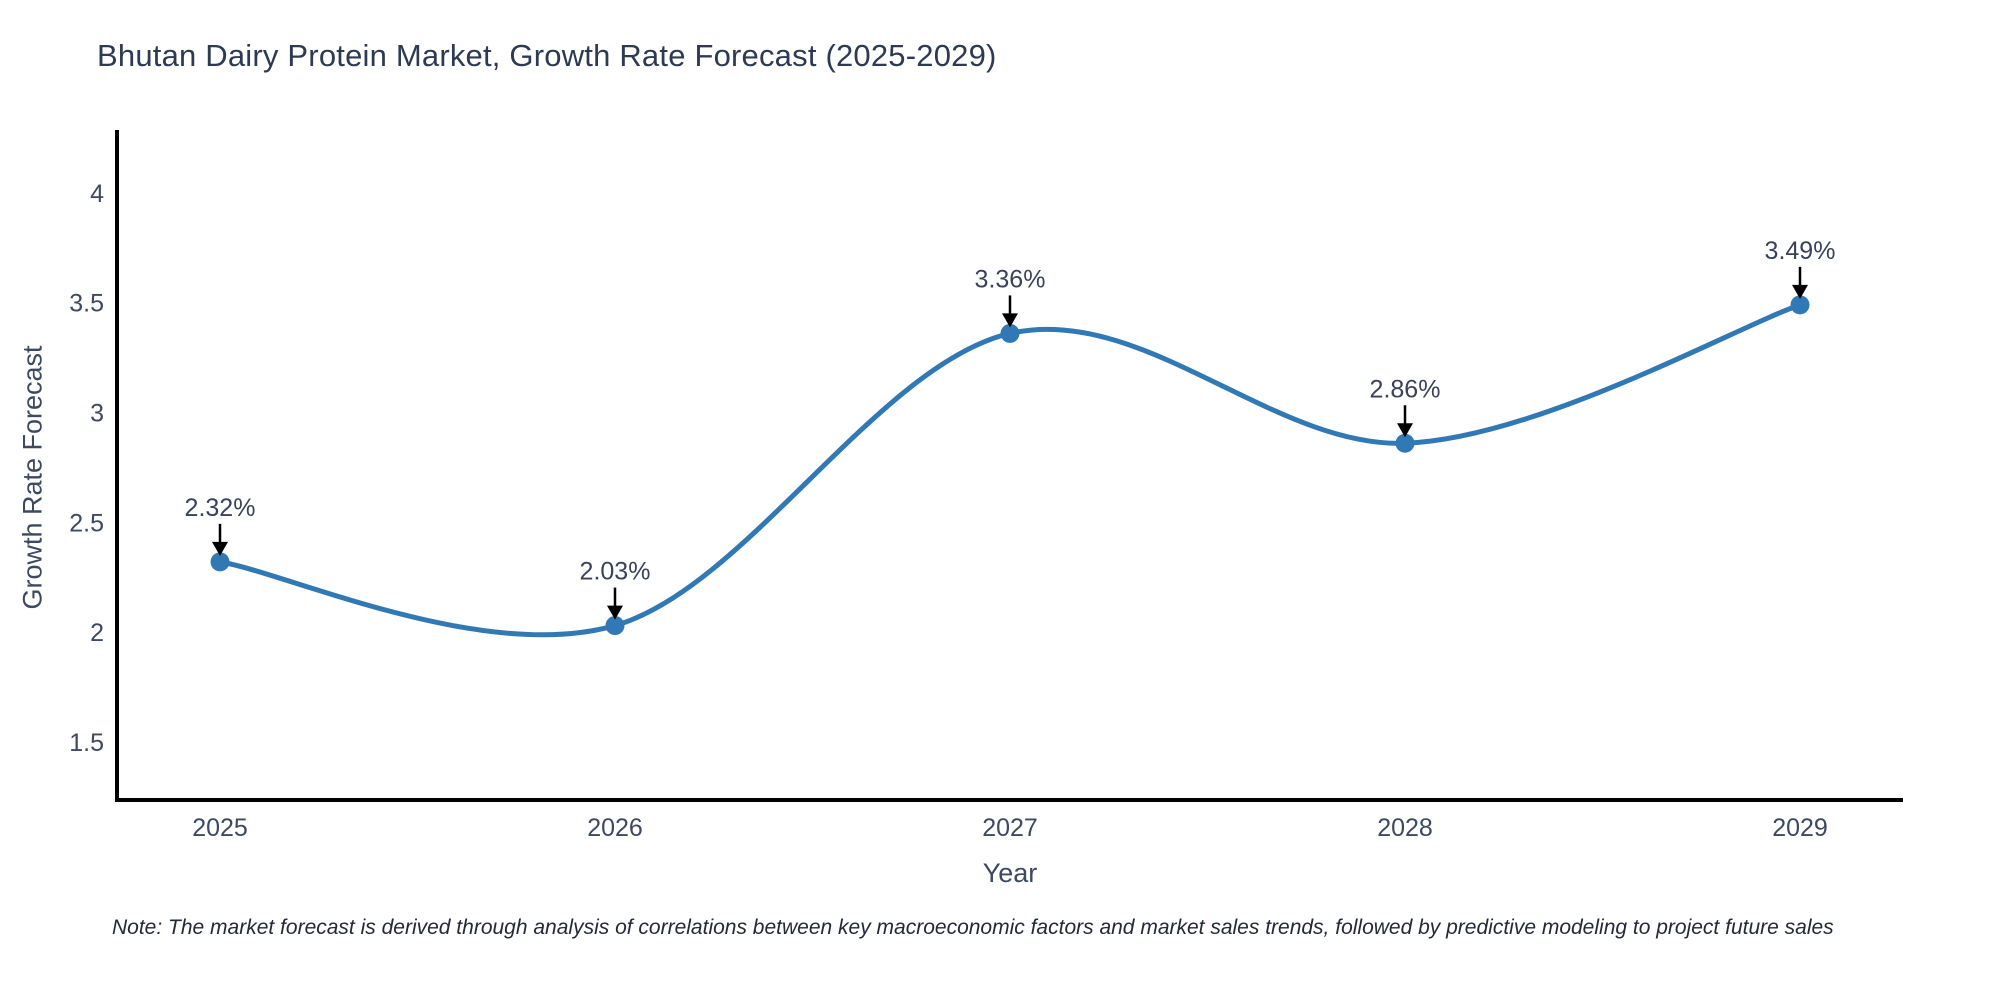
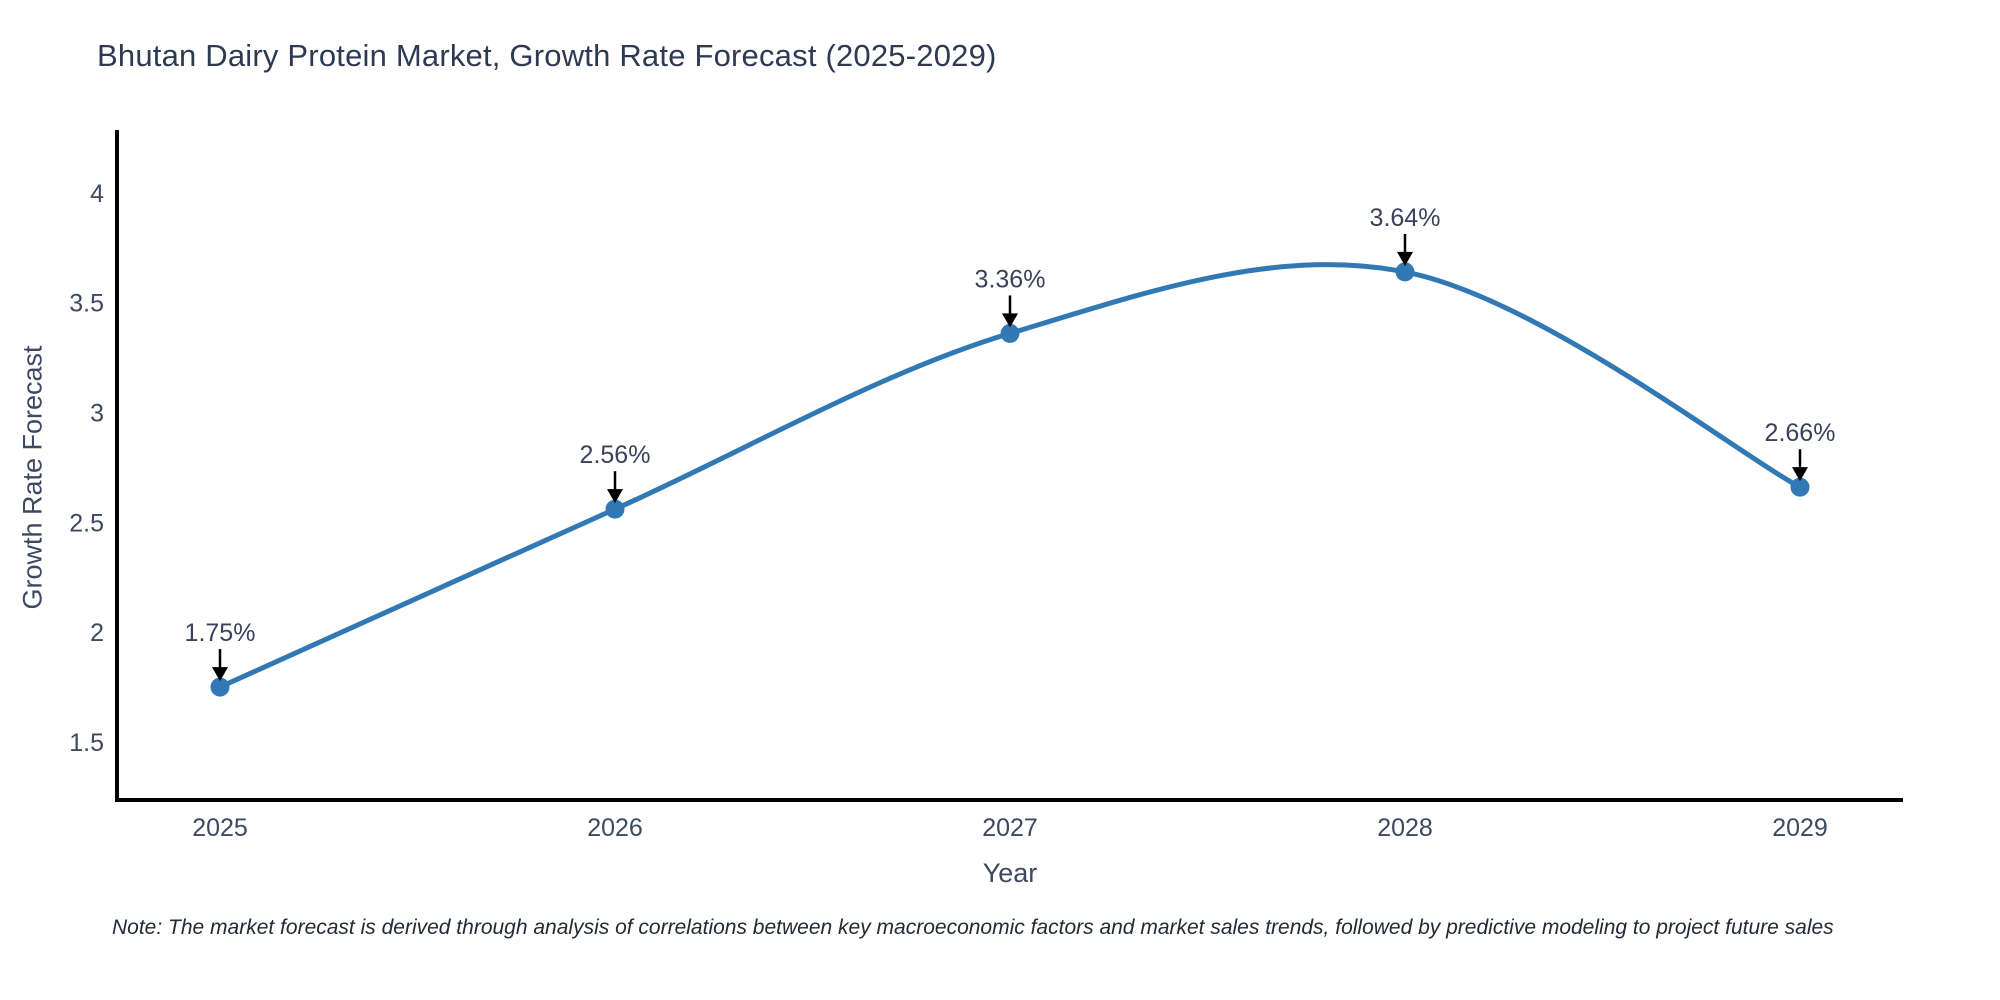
2025: 2.32% -> 1.75%
2026: 2.03% -> 2.56%
2028: 2.86% -> 3.64%
2029: 3.49% -> 2.66%
